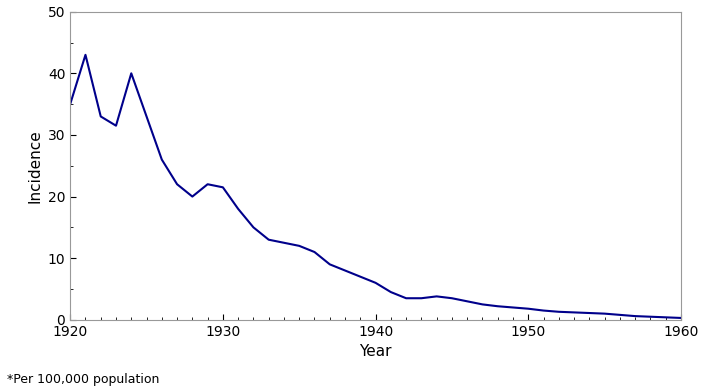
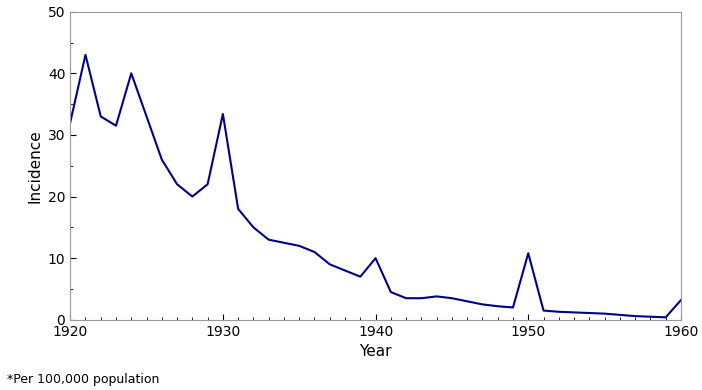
1920: 35.0 -> 32.0
1930: 21.5 -> 33.4
1940: 6.0 -> 10.0
1950: 1.8 -> 10.8
1960: 0.3 -> 3.2
